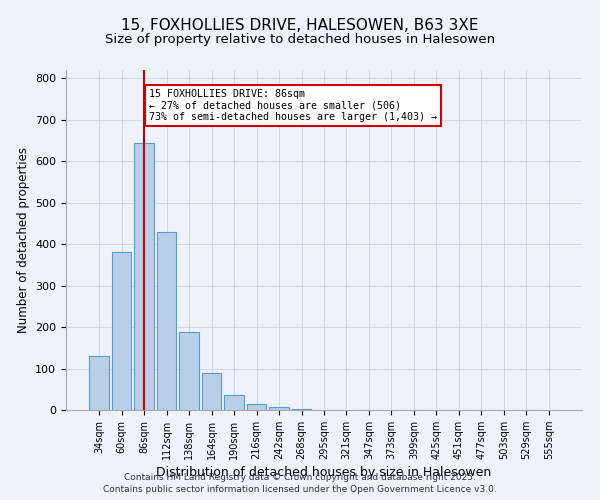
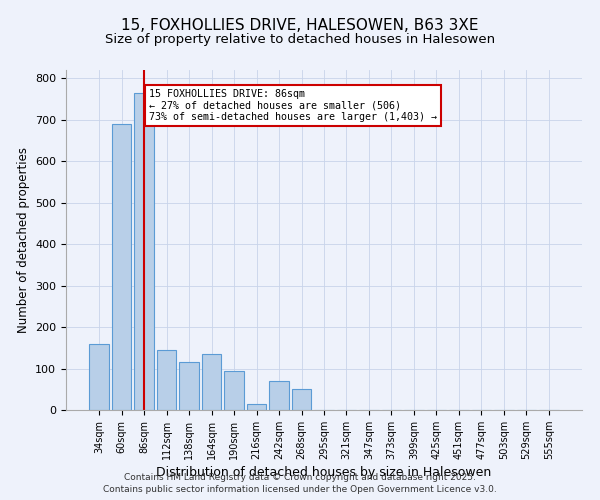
34sqm: 130 -> 160
60sqm: 380 -> 690
86sqm: 643 -> 765
112sqm: 430 -> 145
138sqm: 187 -> 115
164sqm: 90 -> 135
190sqm: 36 -> 95
242sqm: 8 -> 70
268sqm: 3 -> 50
